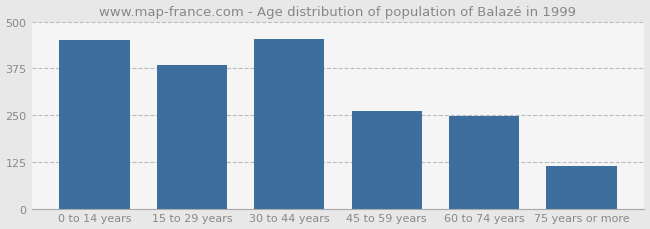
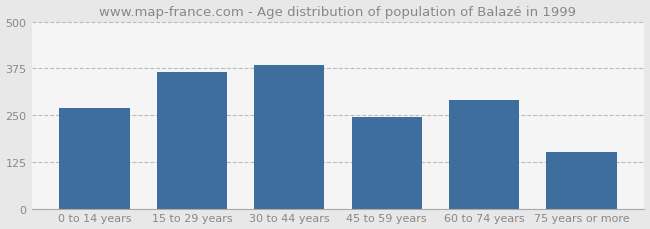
0 to 14 years: 450 -> 270
15 to 29 years: 383 -> 365
30 to 44 years: 453 -> 385
45 to 59 years: 260 -> 245
60 to 74 years: 247 -> 290
75 years or more: 113 -> 150
